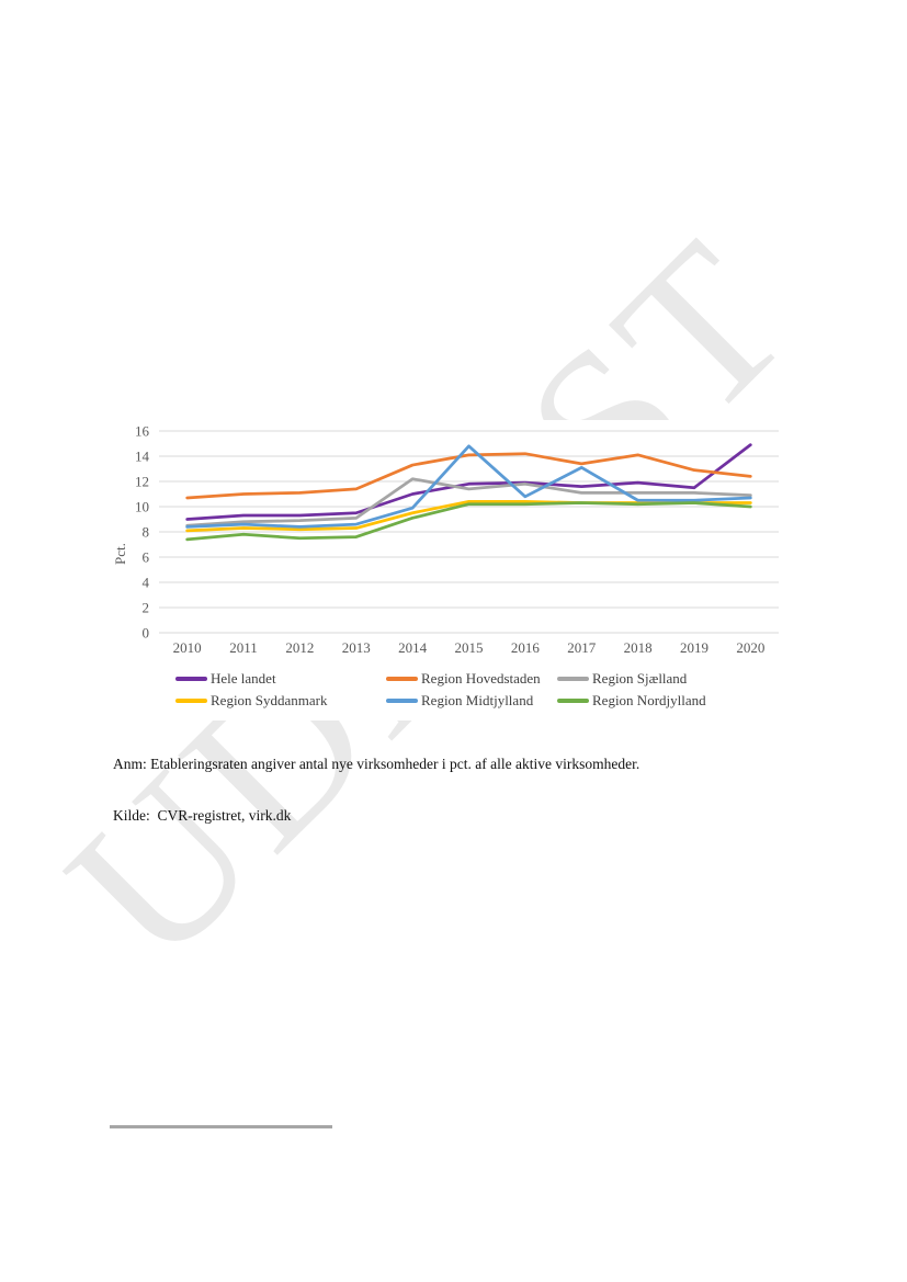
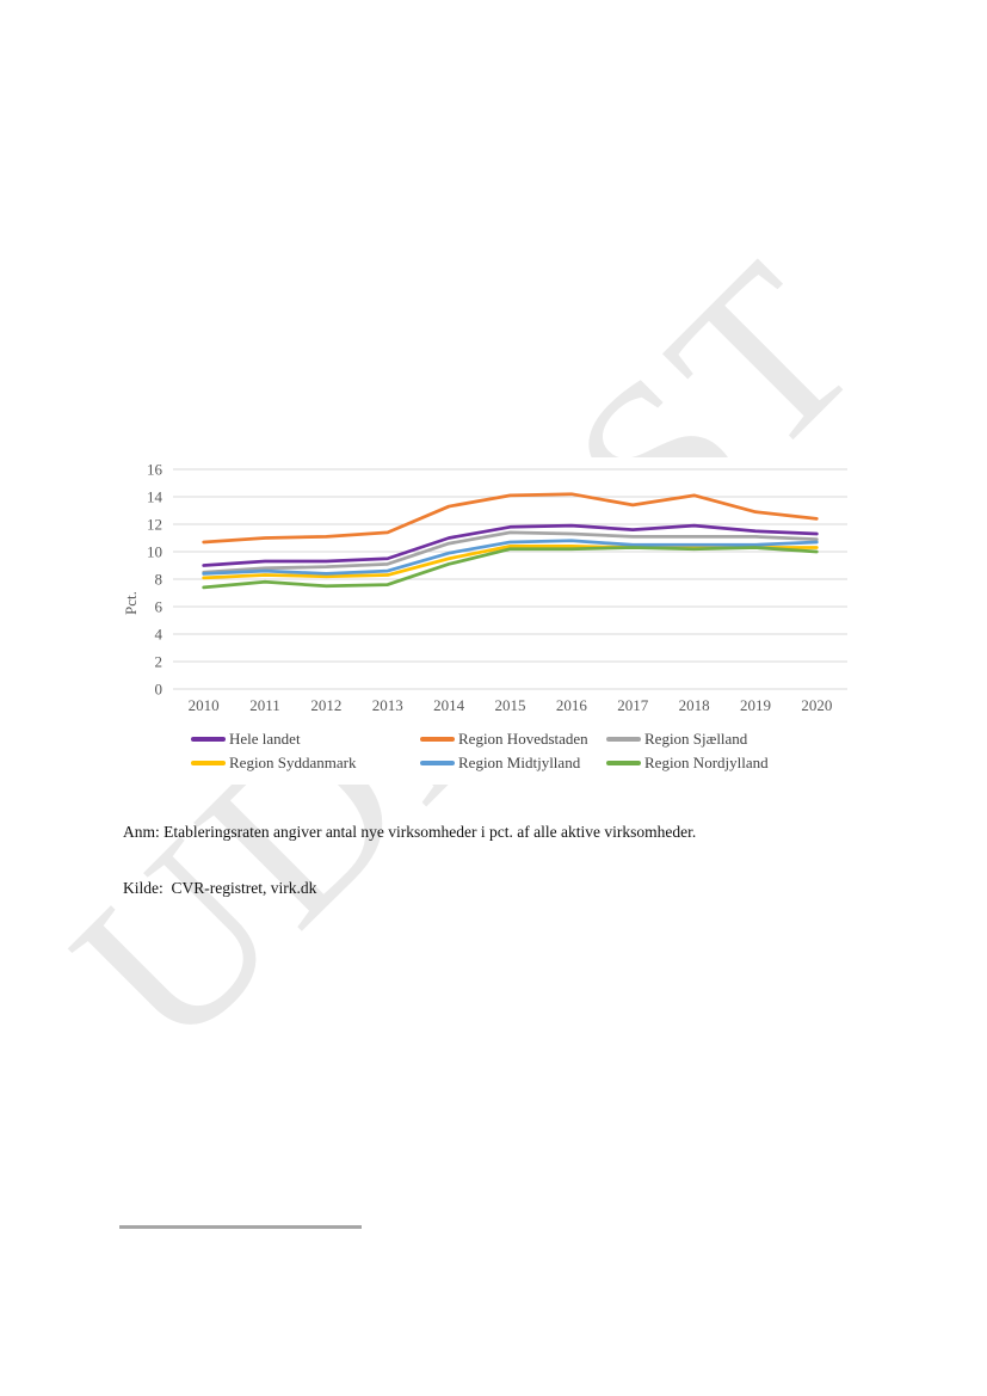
Region Sjælland/2014: 12.2 -> 10.6
Region Midtjylland/2015: 14.8 -> 10.7
Region Sjælland/2016: 11.8 -> 11.3
Region Midtjylland/2017: 13.1 -> 10.5
Hele landet/2020: 14.9 -> 11.3
